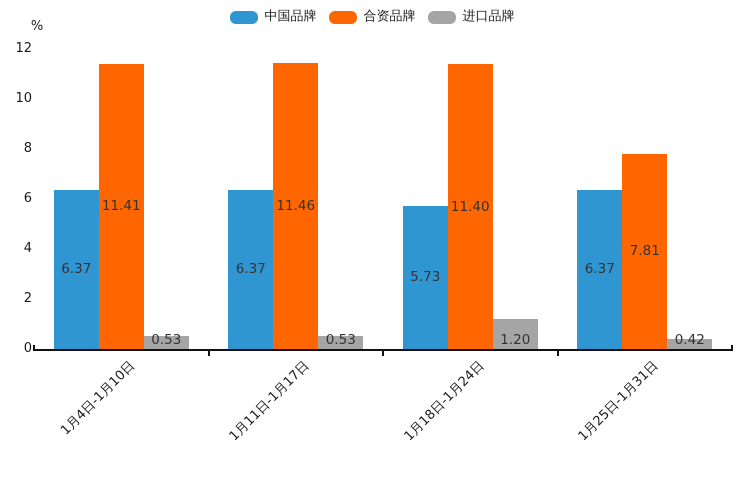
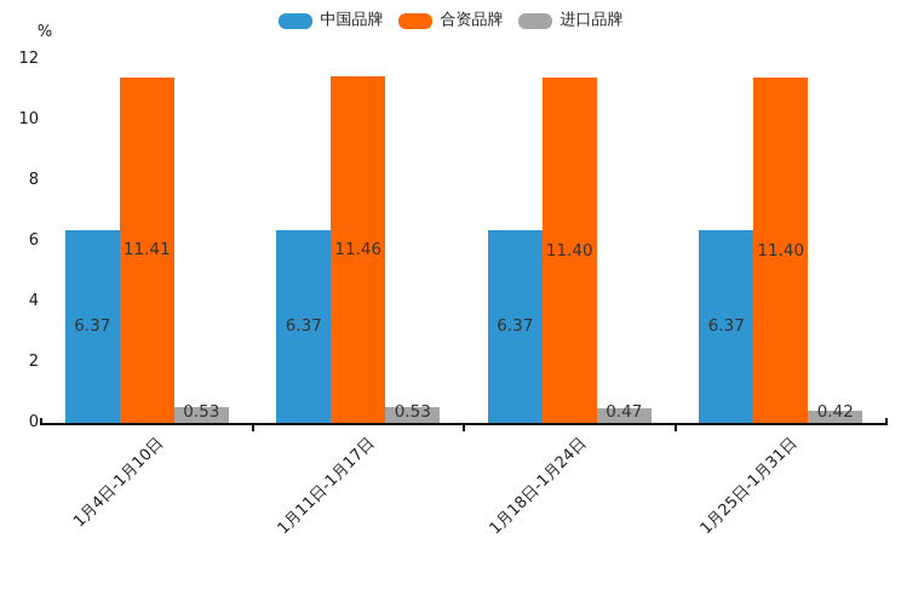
中国品牌/1月18日-1月24日: 5.73 -> 6.37
进口品牌/1月18日-1月24日: 1.20 -> 0.47
合资品牌/1月25日-1月31日: 7.81 -> 11.40
